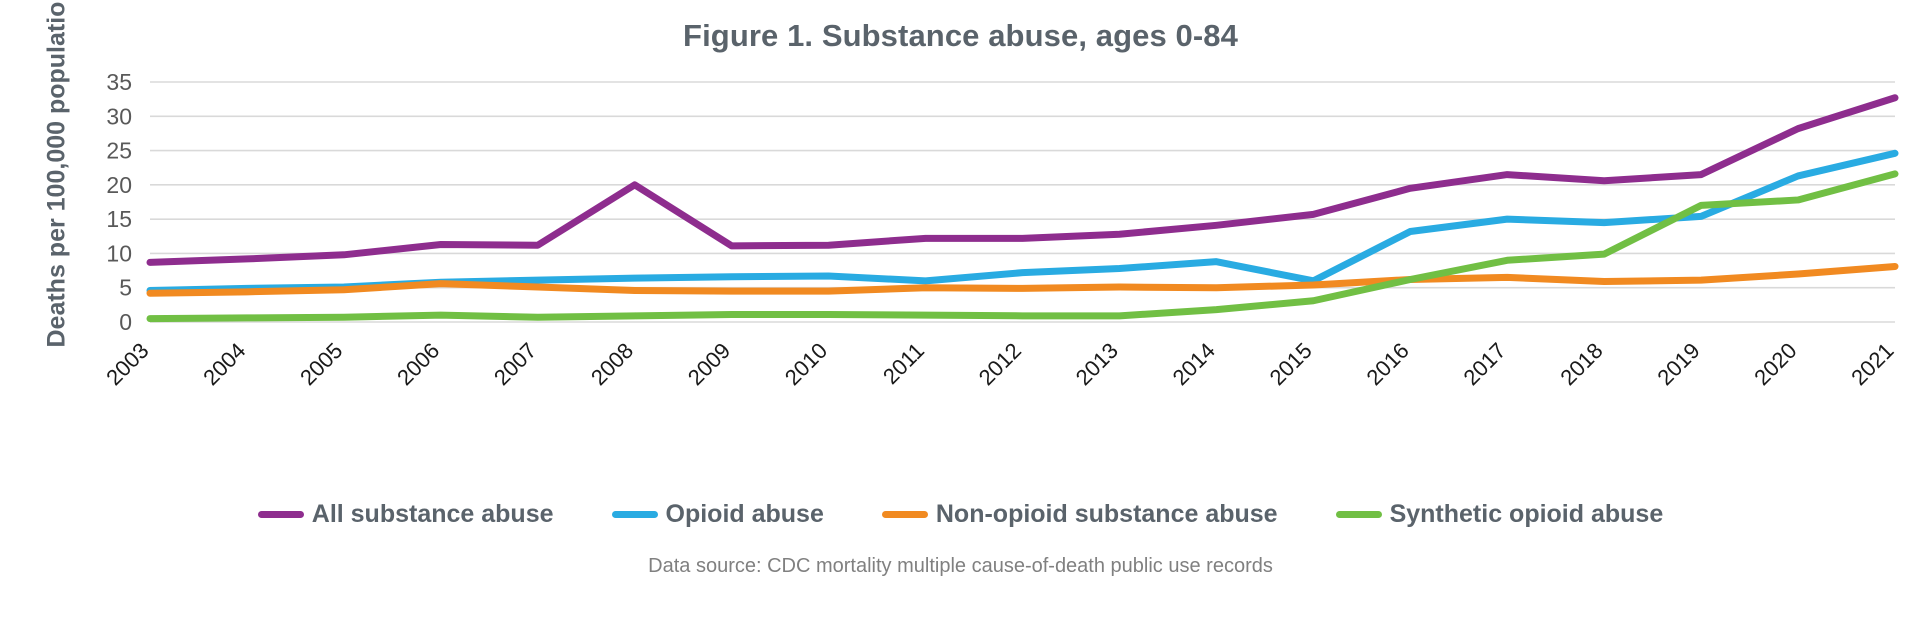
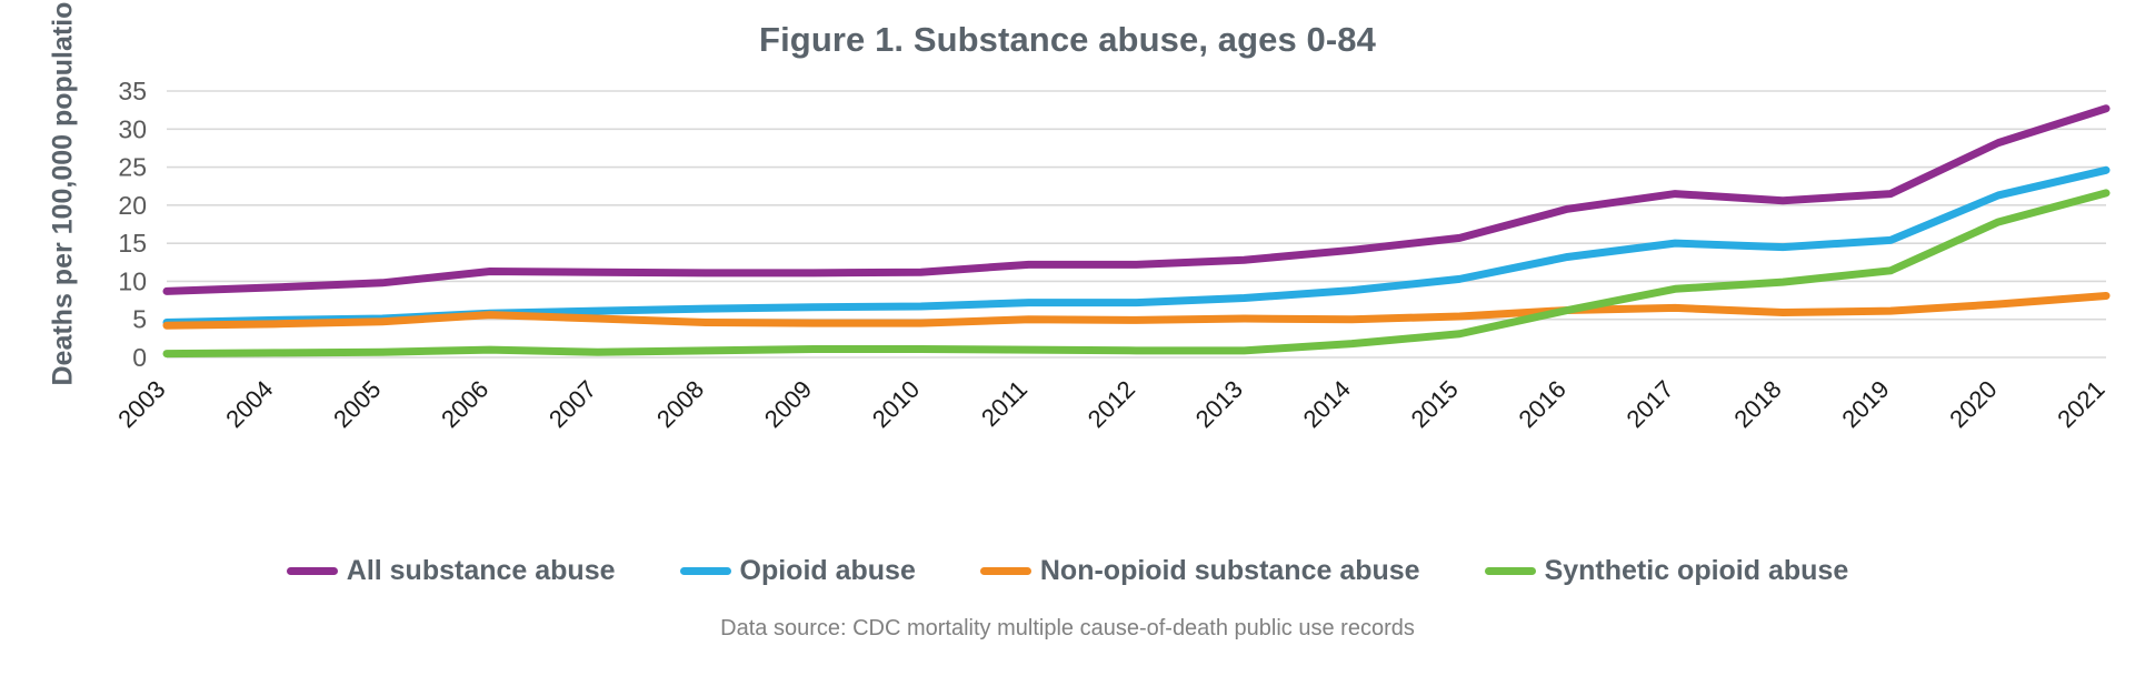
All substance abuse/2008: 20 -> 11
Opioid abuse/2011: 6 -> 7
Opioid abuse/2015: 6 -> 10
Synthetic opioid abuse/2019: 17 -> 11
